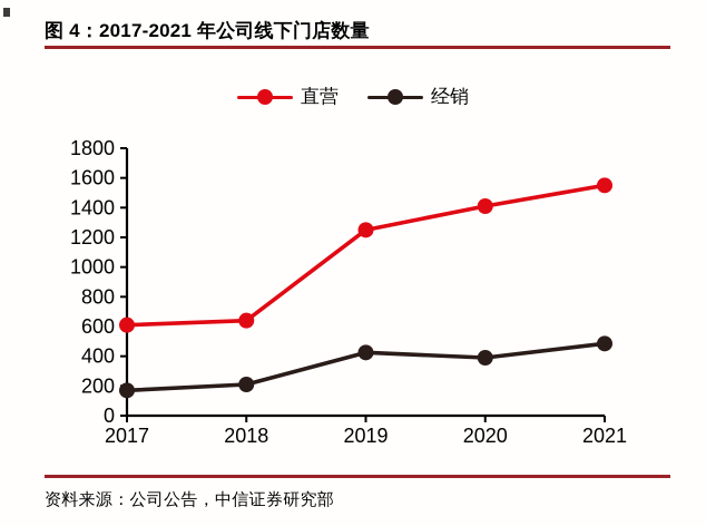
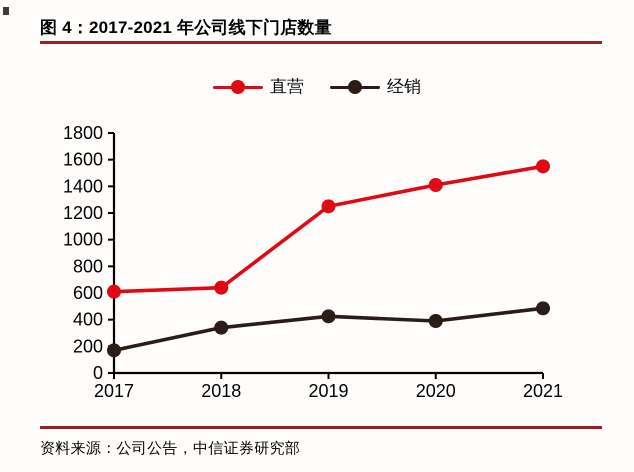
经销/2018: 210 -> 340
